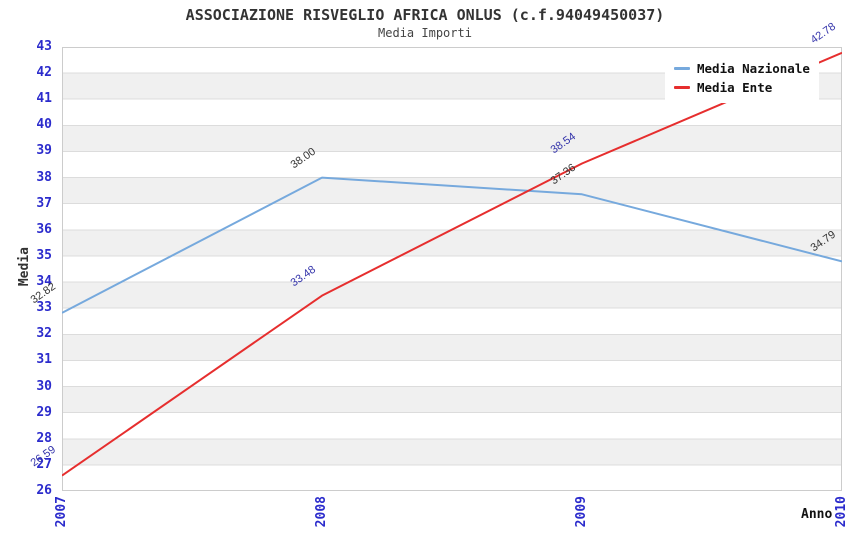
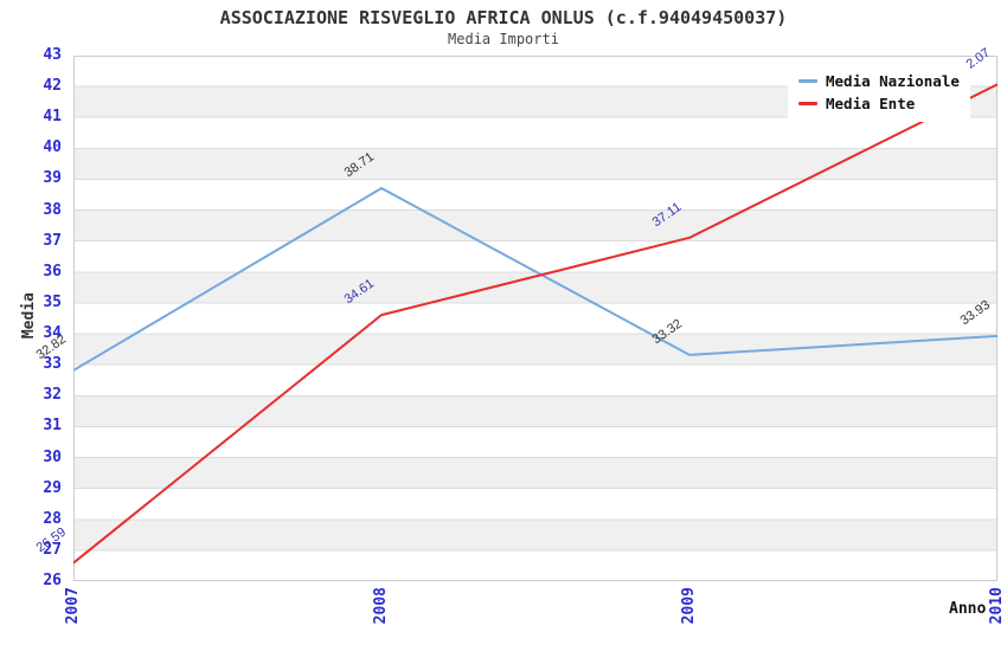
Media Nazionale/2008: 38.00 -> 38.71
Media Ente/2008: 33.48 -> 34.61
Media Nazionale/2009: 37.36 -> 33.32
Media Ente/2009: 38.54 -> 37.11
Media Nazionale/2010: 34.79 -> 33.93
Media Ente/2010: 42.78 -> 42.07
